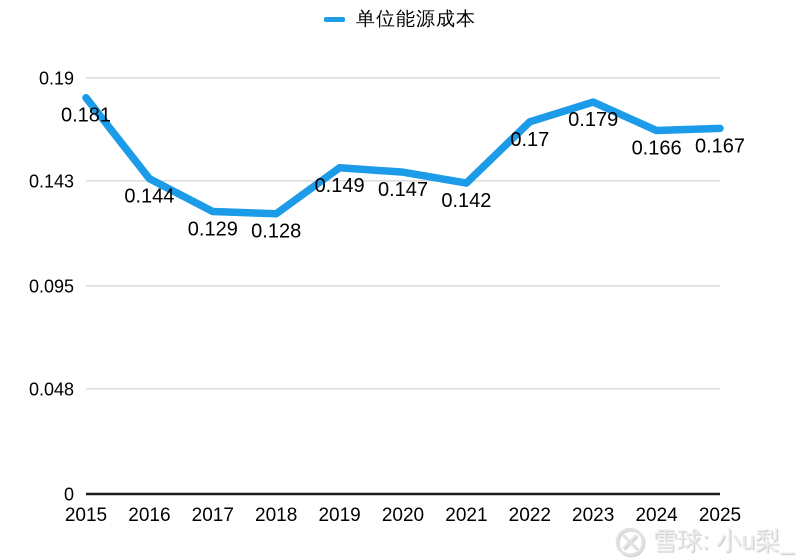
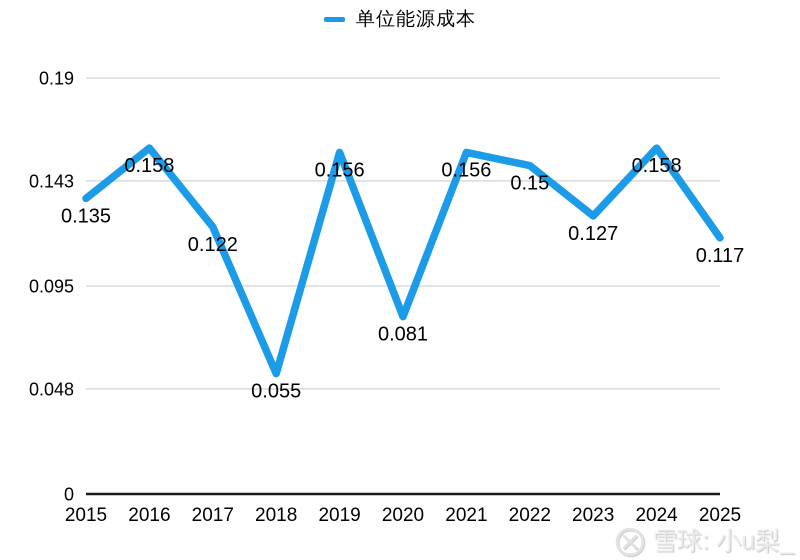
2015: 0.181 -> 0.135
2016: 0.144 -> 0.158
2017: 0.129 -> 0.122
2018: 0.128 -> 0.055
2019: 0.149 -> 0.156
2020: 0.147 -> 0.081
2021: 0.142 -> 0.156
2022: 0.17 -> 0.15
2023: 0.179 -> 0.127
2024: 0.166 -> 0.158
2025: 0.167 -> 0.117
